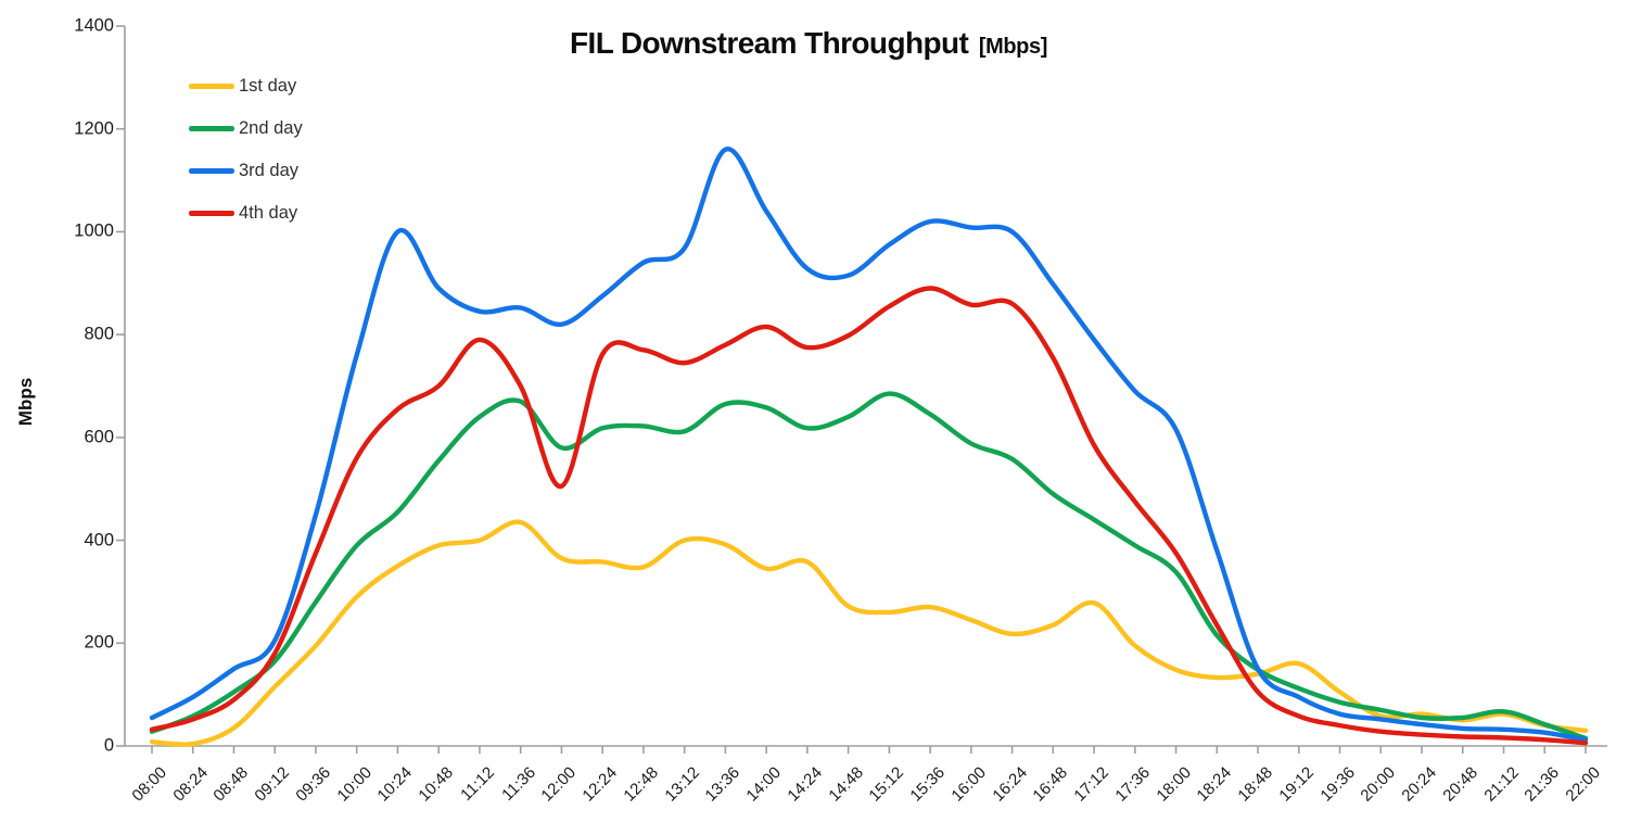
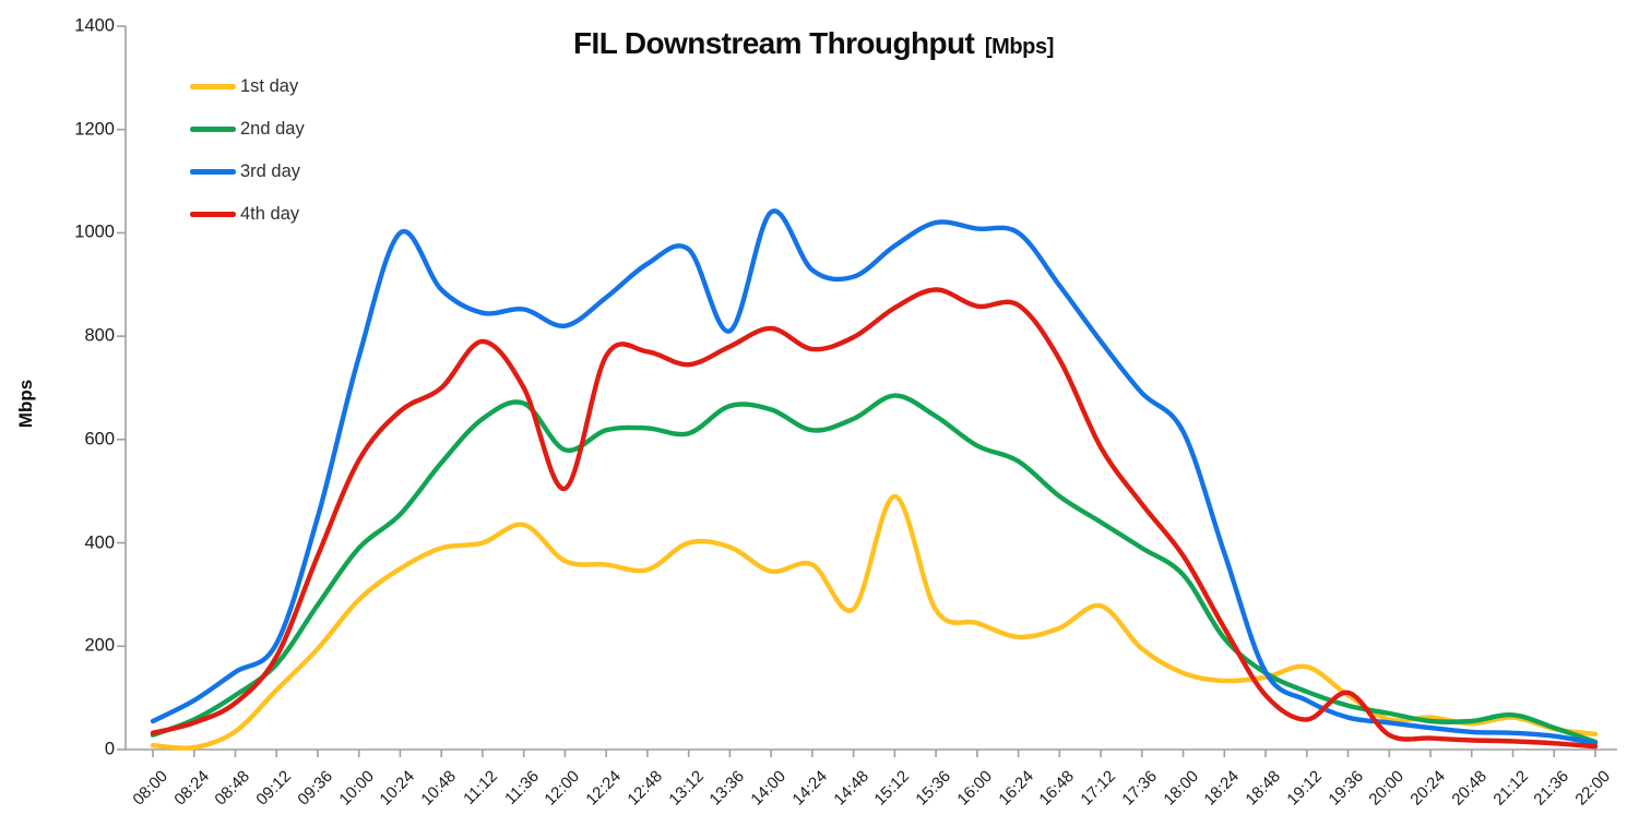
3rd day/13:36: 1160 -> 810
1st day/15:12: 260 -> 490
4th day/19:36: 40 -> 110
